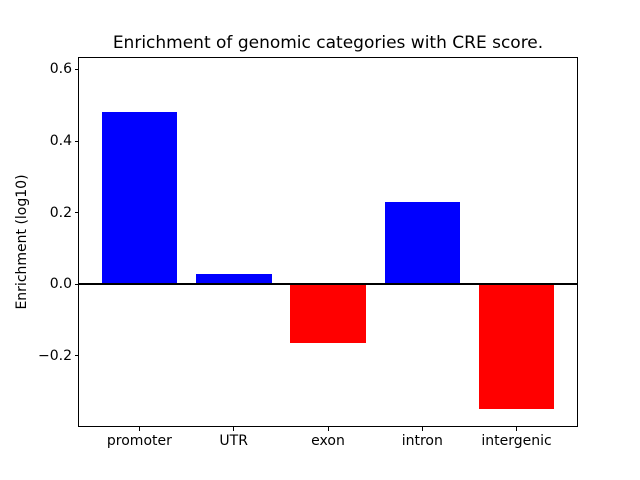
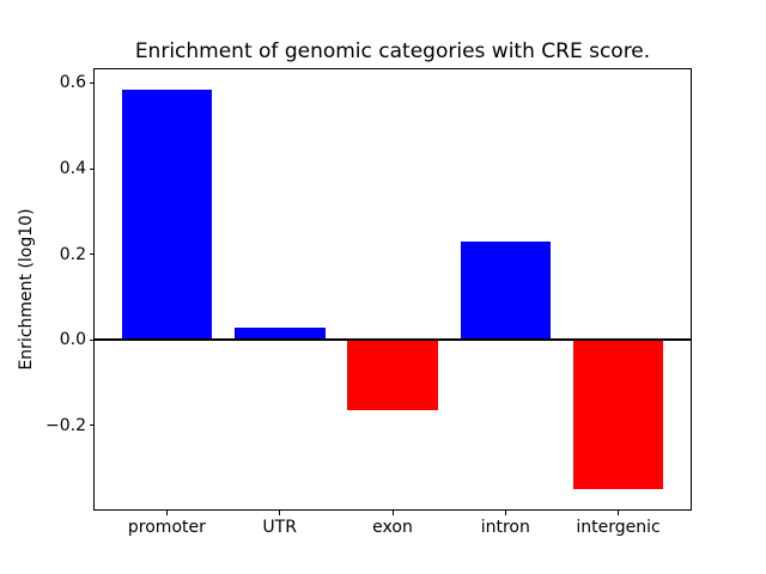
promoter: 0.48 -> 0.58
